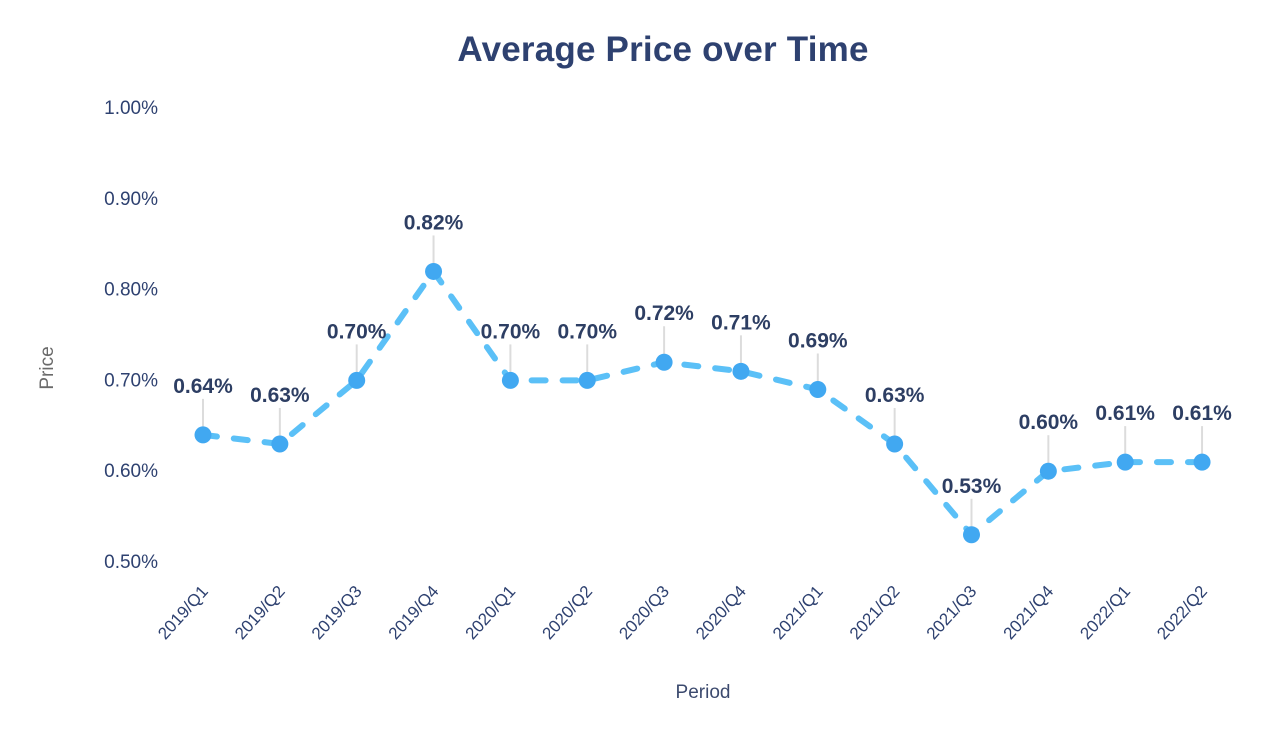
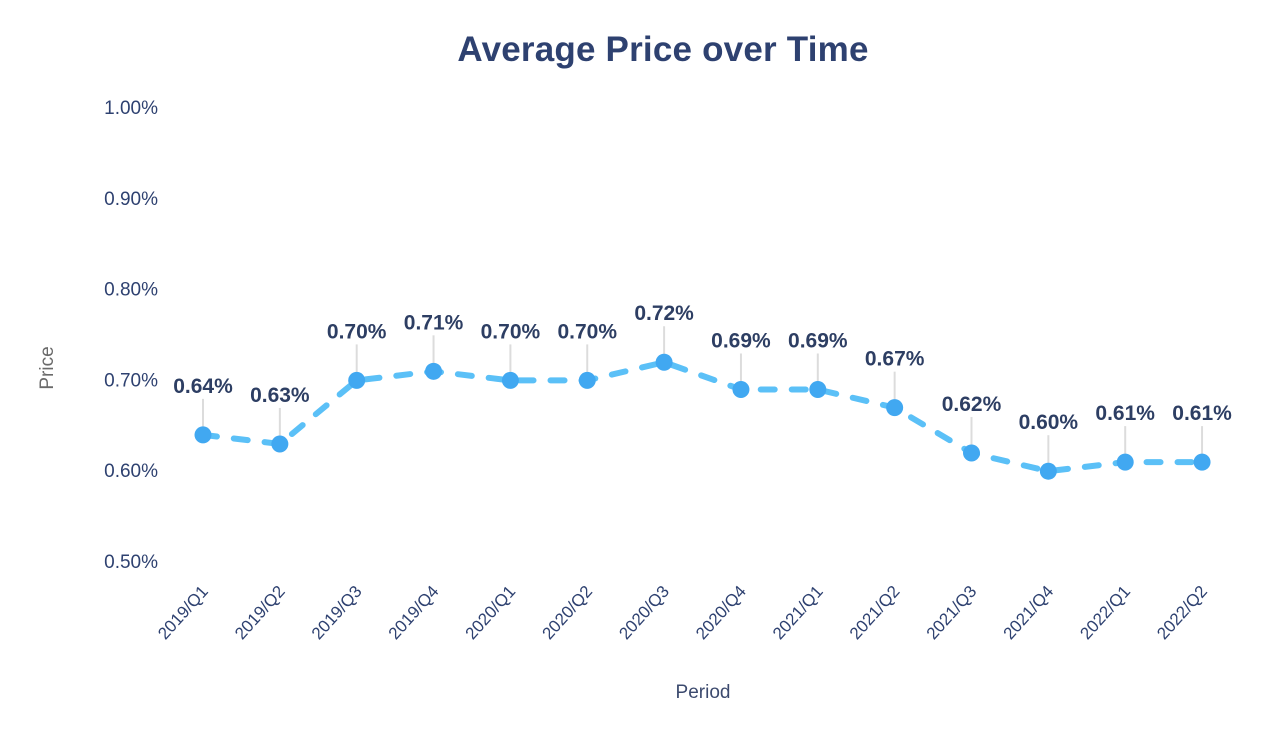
2019/Q4: 0.82% -> 0.71%
2020/Q4: 0.71% -> 0.69%
2021/Q2: 0.63% -> 0.67%
2021/Q3: 0.53% -> 0.62%
